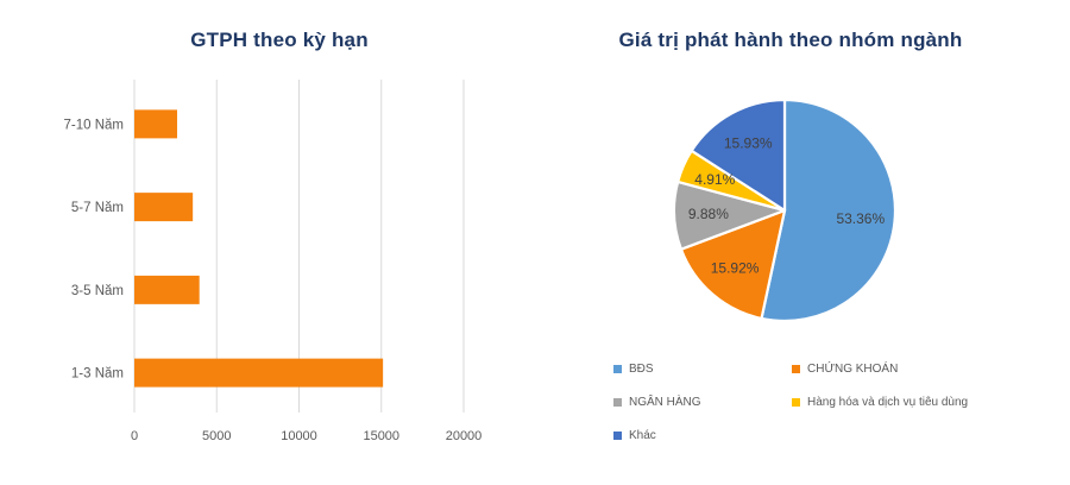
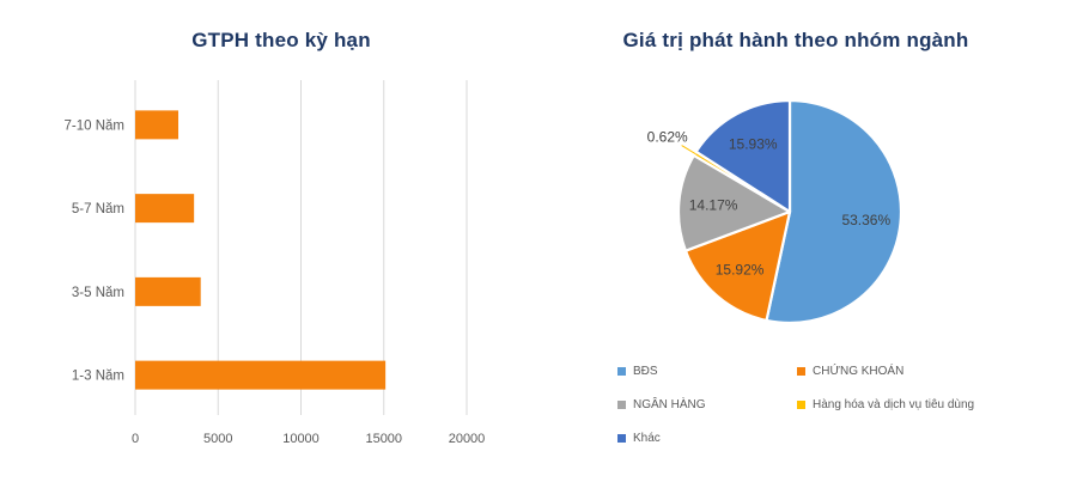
Giá trị phát hành theo nhóm ngành/NGÂN HÀNG: 9.88% -> 14.17%
Giá trị phát hành theo nhóm ngành/Hàng hóa và dịch vụ tiêu dùng: 4.91% -> 0.62%
